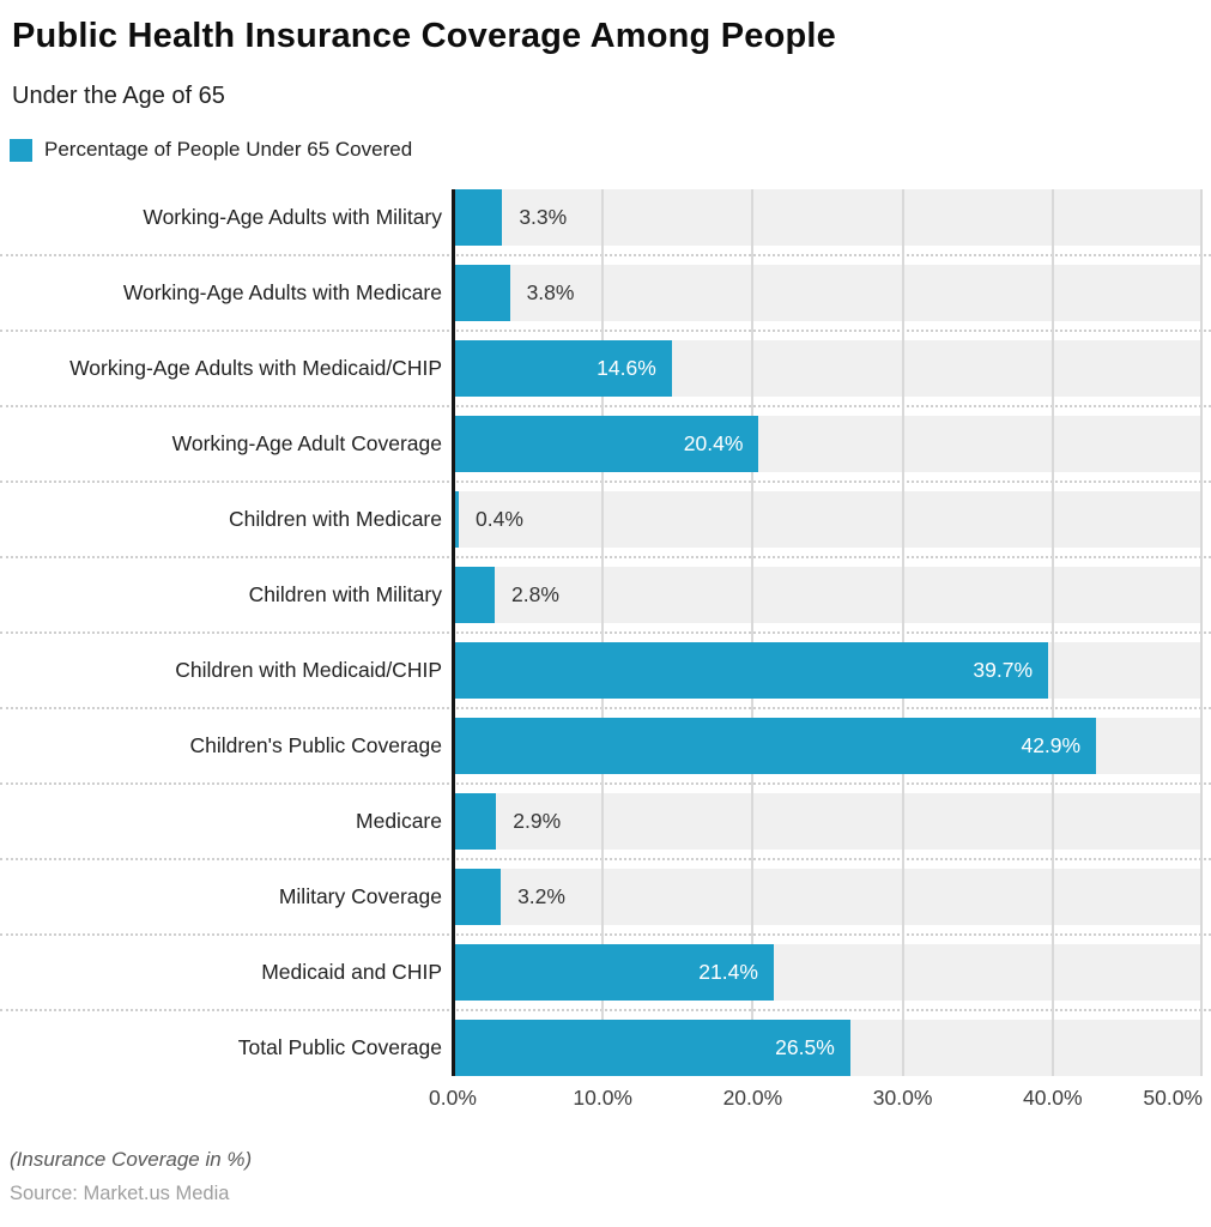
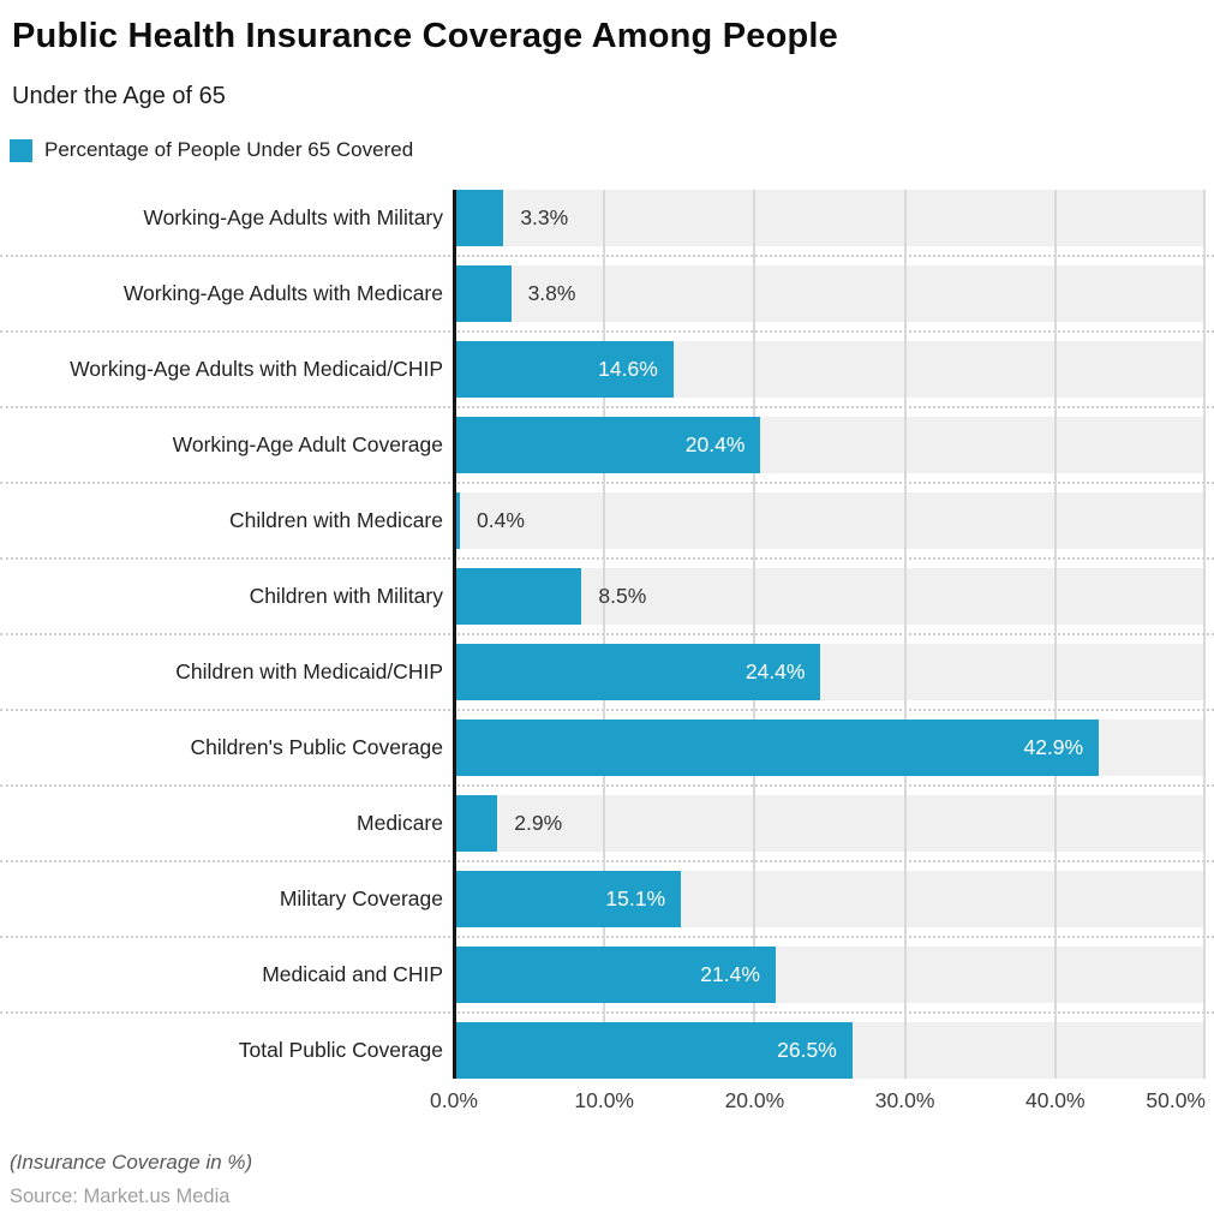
Children with Military: 2.8% -> 8.5%
Children with Medicaid/CHIP: 39.7% -> 24.4%
Military Coverage: 3.2% -> 15.1%
